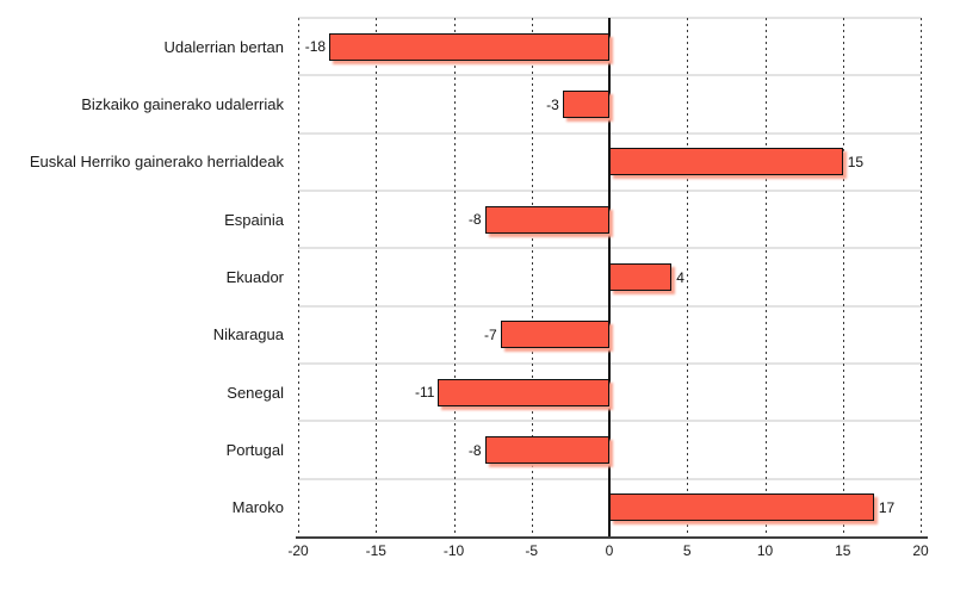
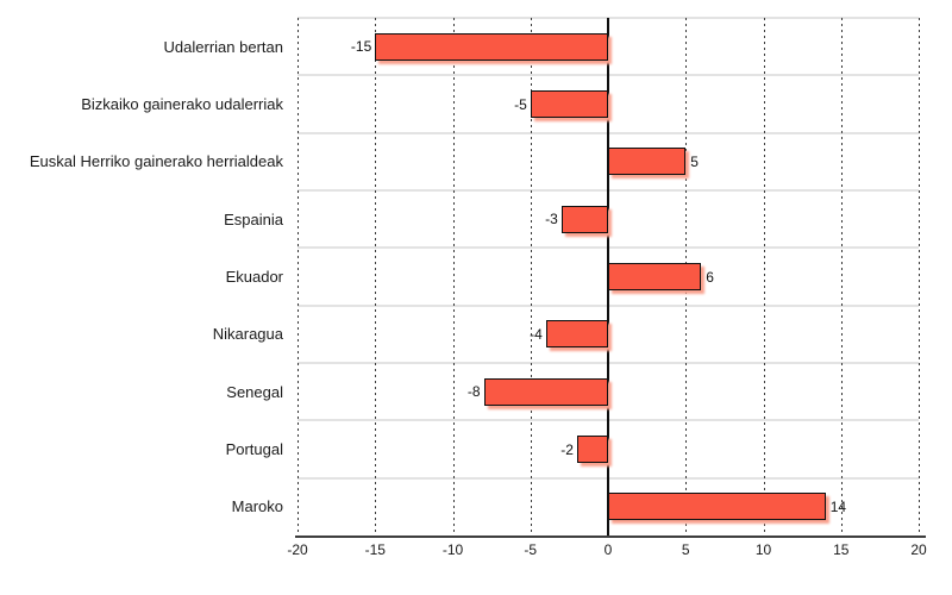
Udalerrian bertan: -18 -> -15
Bizkaiko gainerako udalerriak: -3 -> -5
Euskal Herriko gainerako herrialdeak: 15 -> 5
Espainia: -8 -> -3
Ekuador: 4 -> 6
Nikaragua: -7 -> -4
Senegal: -11 -> -8
Portugal: -8 -> -2
Maroko: 17 -> 14
